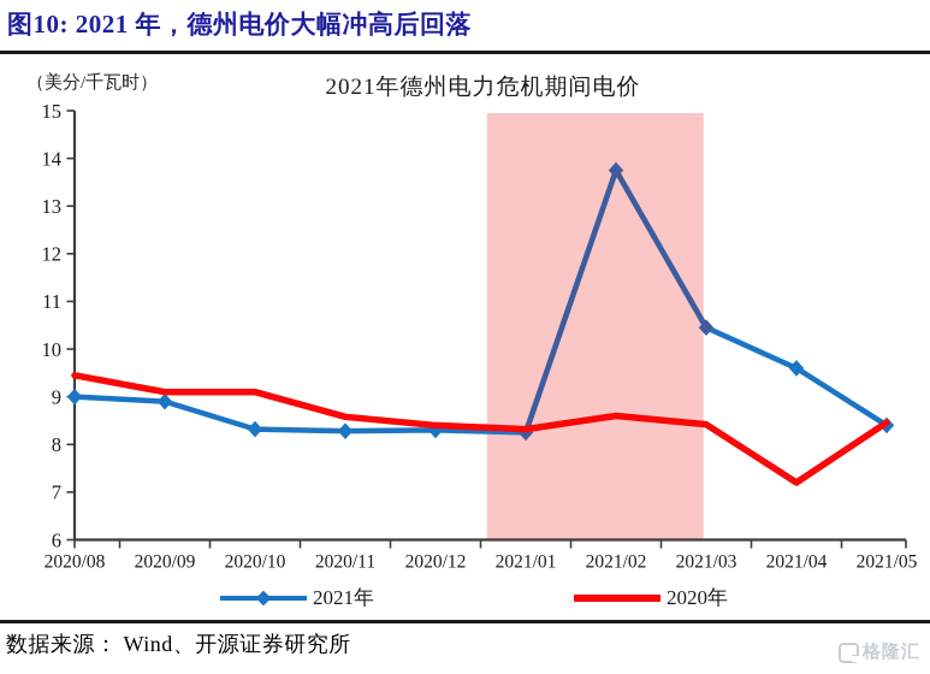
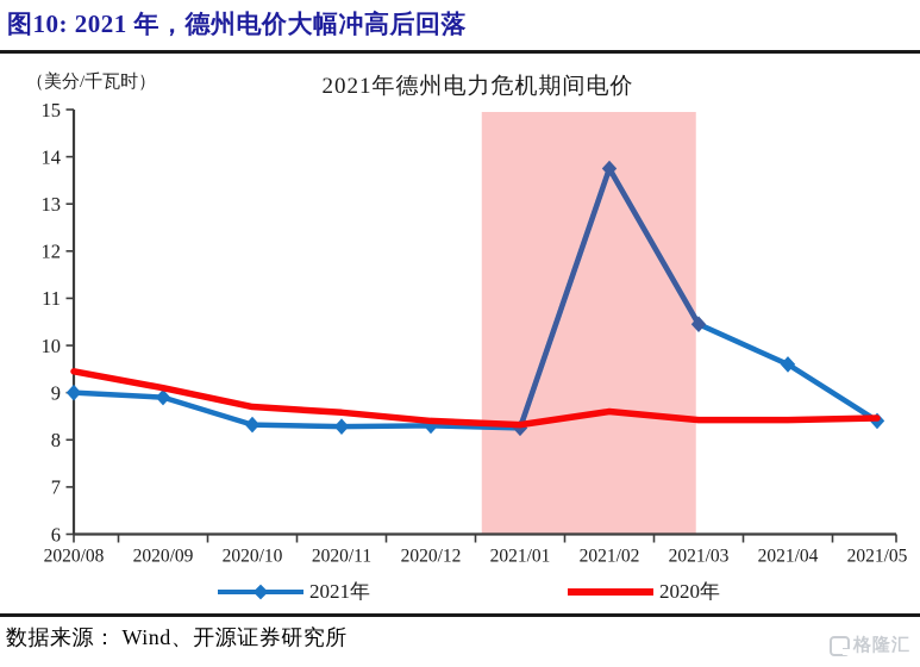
2020年/2020/10: 9.1 -> 8.7
2020年/2021/04: 7.2 -> 8.4
